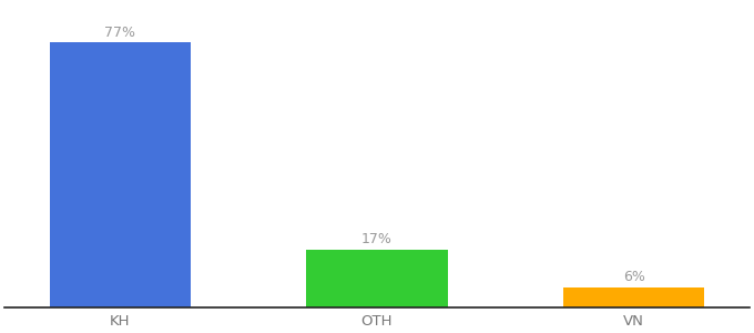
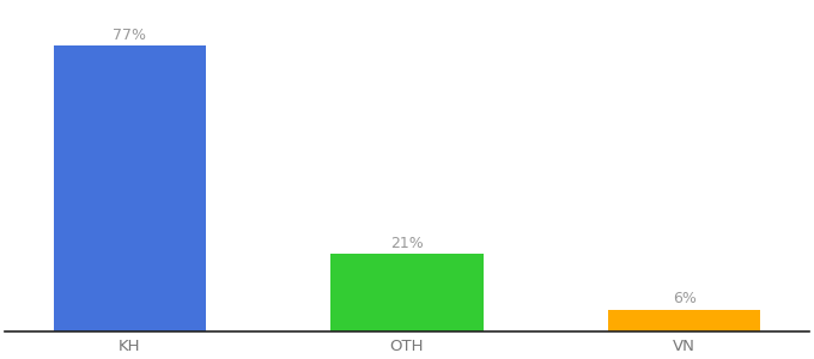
OTH: 17% -> 21%
